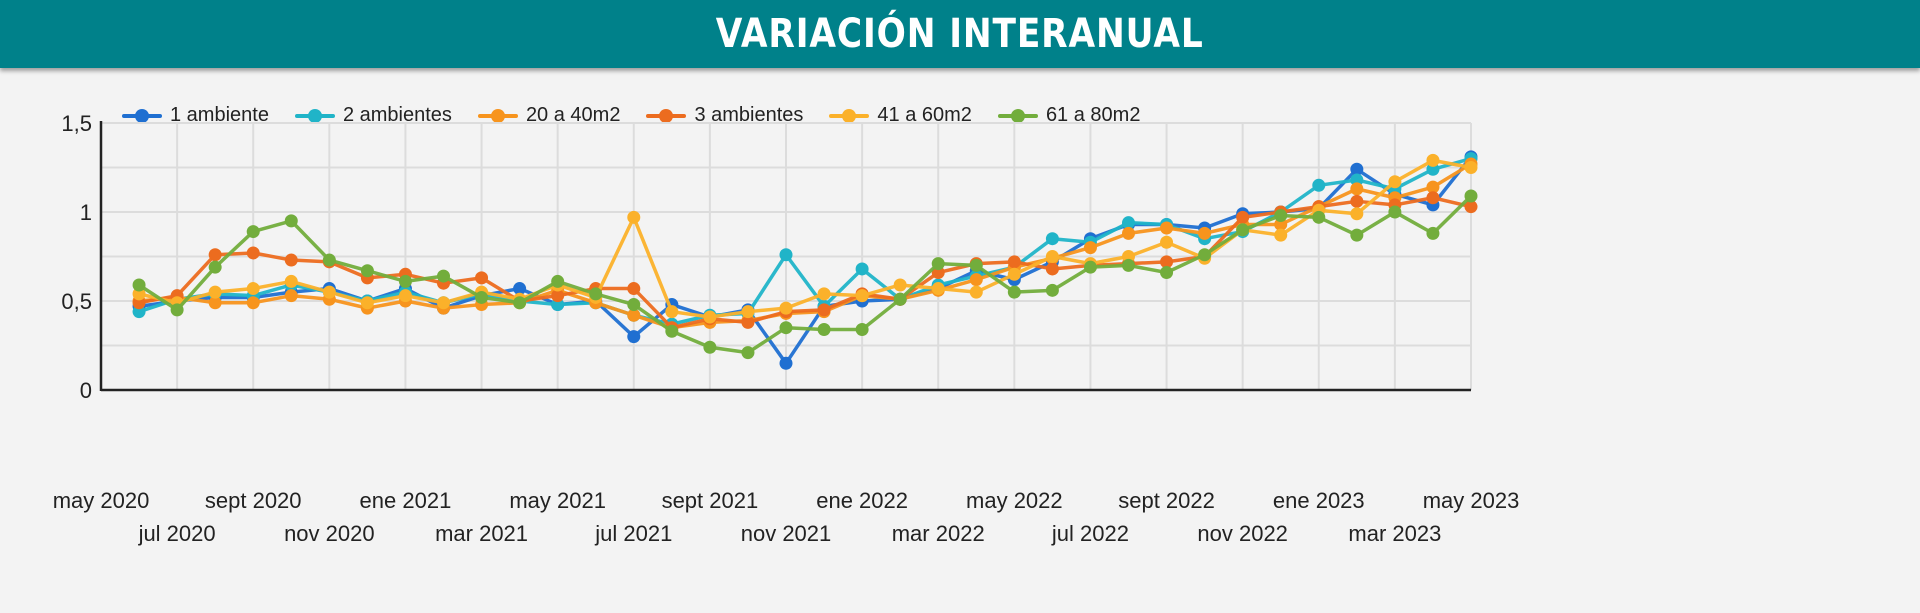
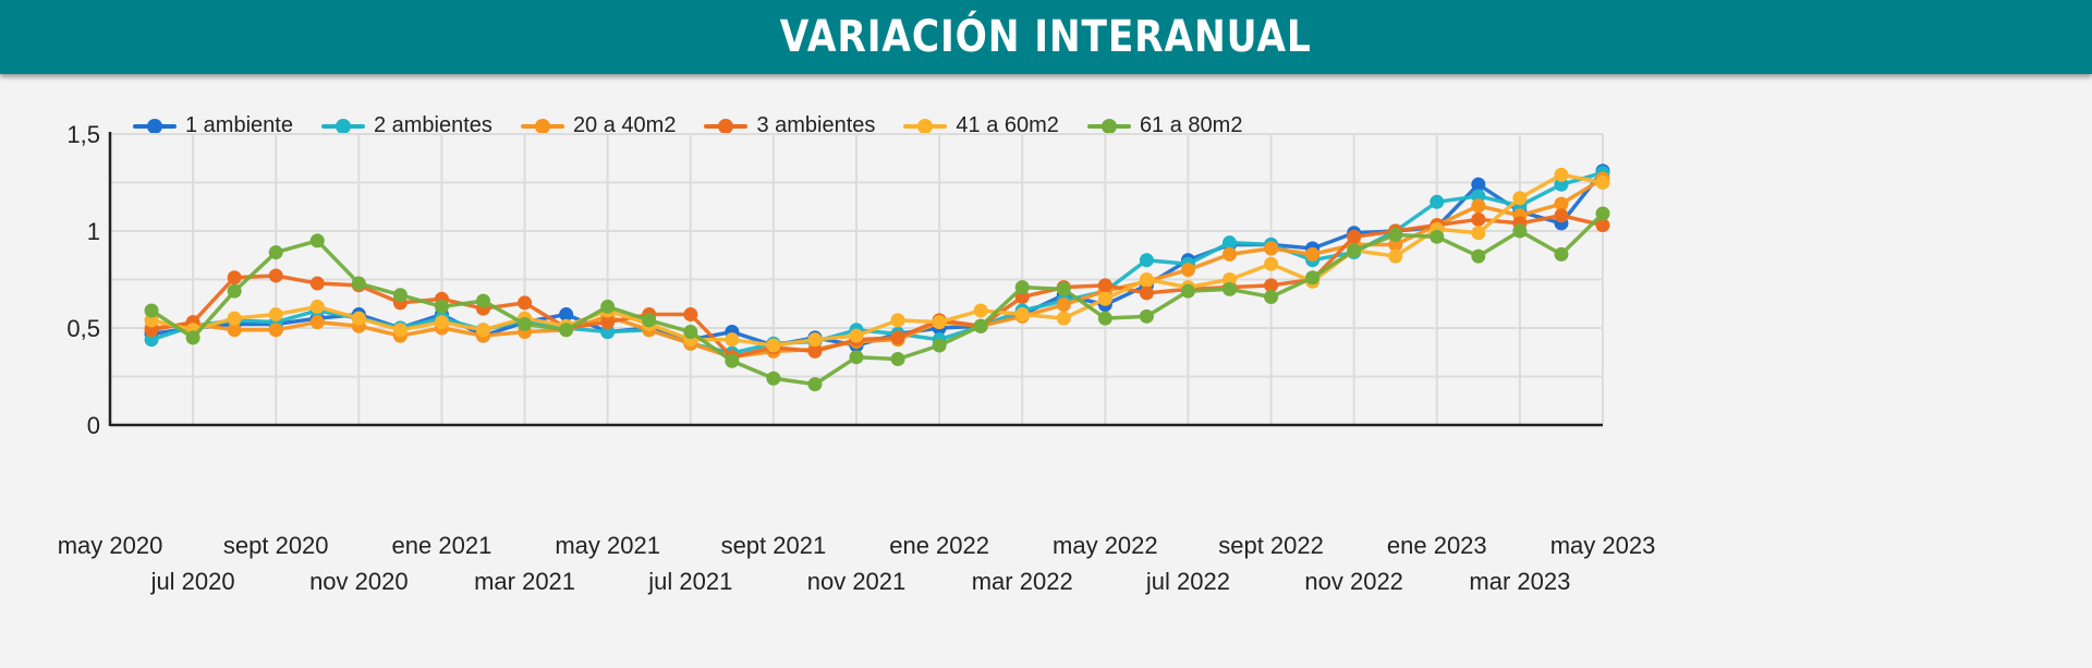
1 ambiente/jul 2021: 0,30 -> 0,44
41 a 60m2/jul 2021: 0,97 -> 0,44
1 ambiente/nov 2021: 0,15 -> 0,41
2 ambientes/nov 2021: 0,76 -> 0,49
2 ambientes/ene 2022: 0,68 -> 0,44
61 a 80m2/ene 2022: 0,34 -> 0,41
